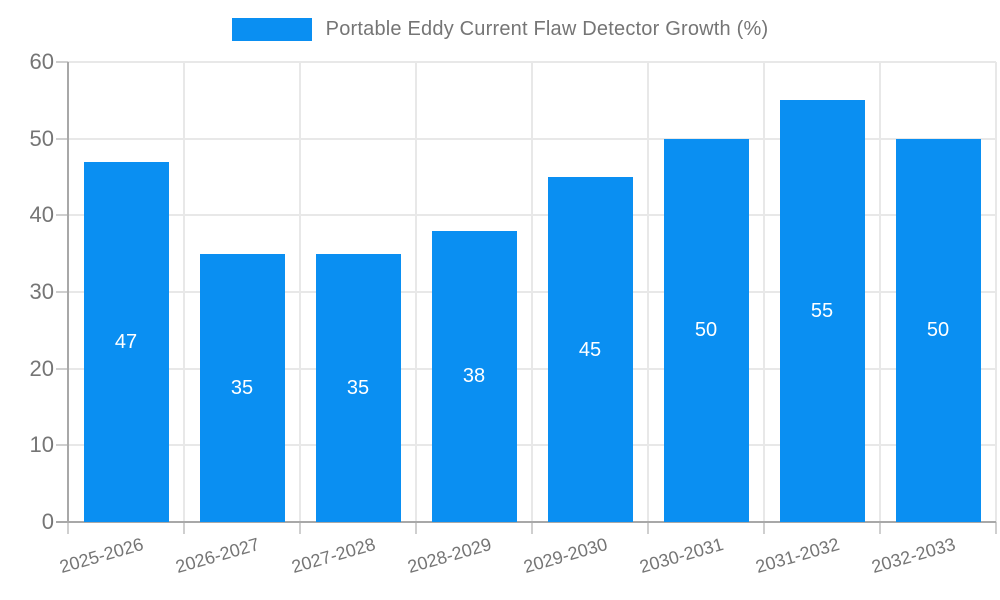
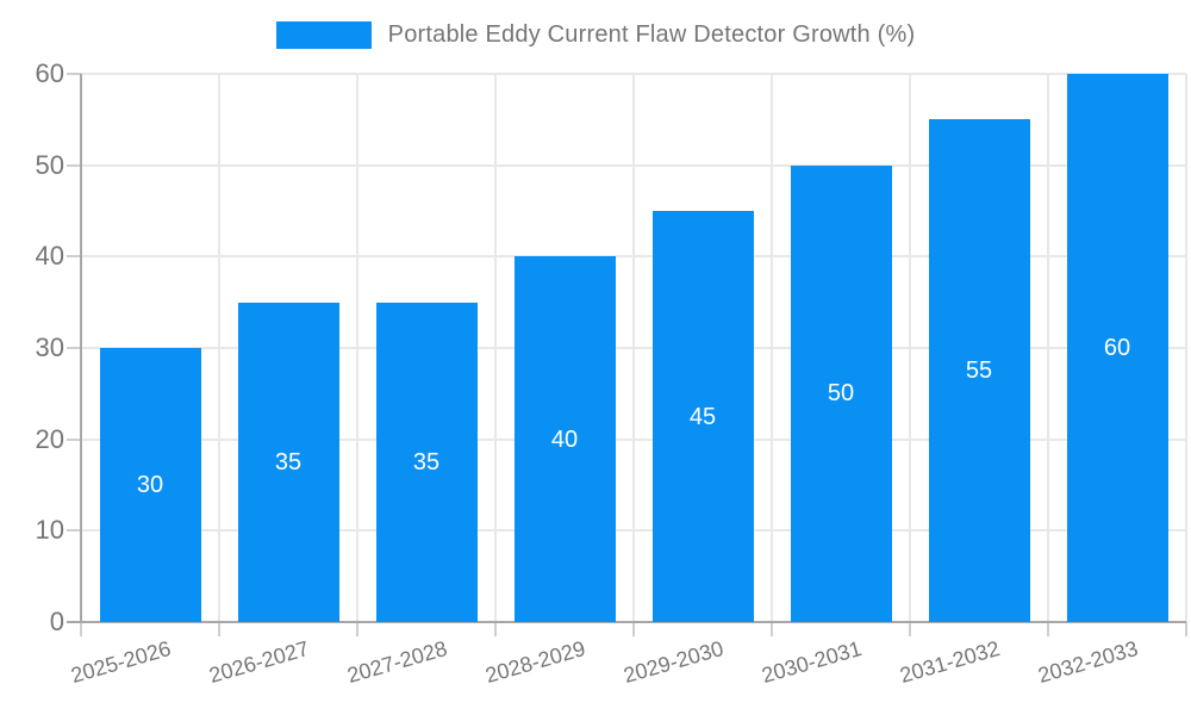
2025-2026: 47 -> 30
2028-2029: 38 -> 40
2032-2033: 50 -> 60
